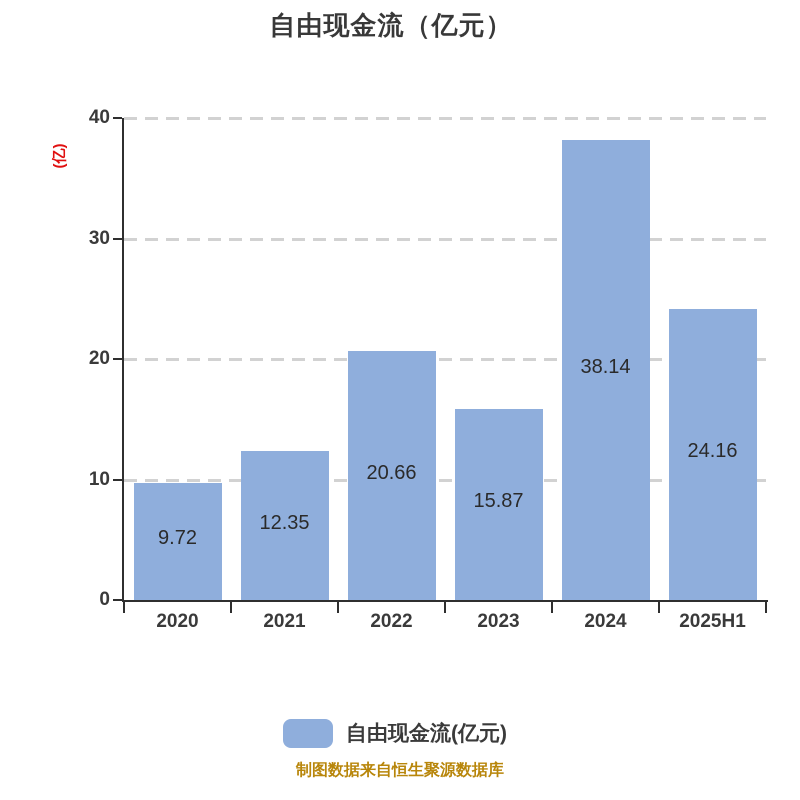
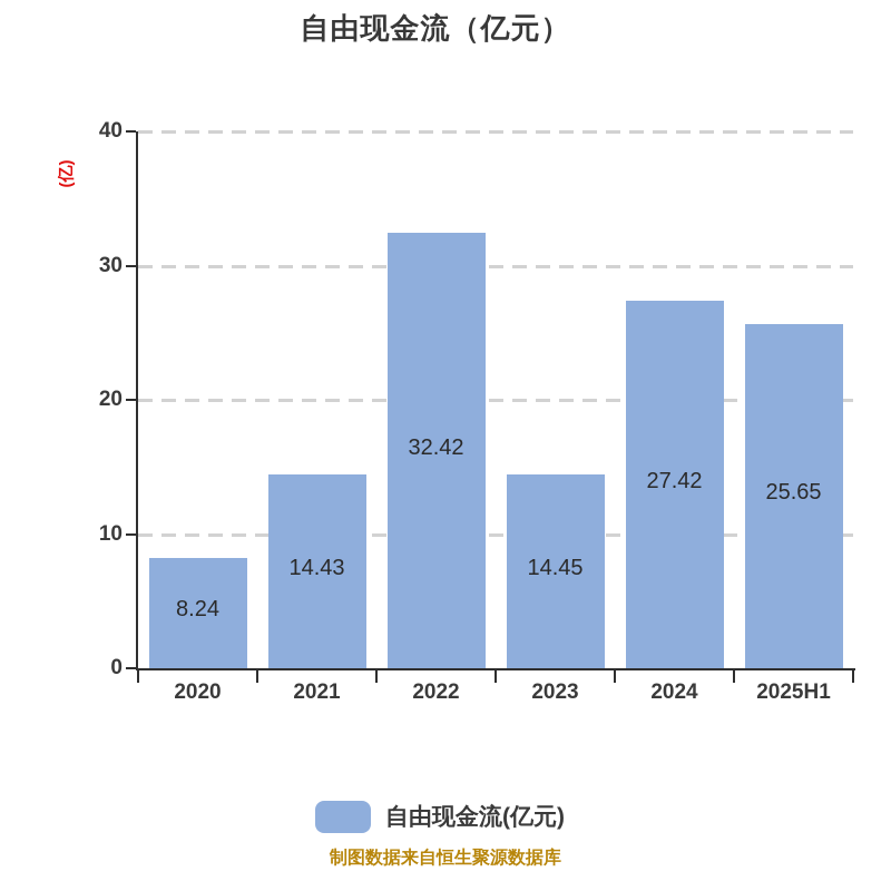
2020: 9.72 -> 8.24
2021: 12.35 -> 14.43
2022: 20.66 -> 32.42
2023: 15.87 -> 14.45
2024: 38.14 -> 27.42
2025H1: 24.16 -> 25.65
